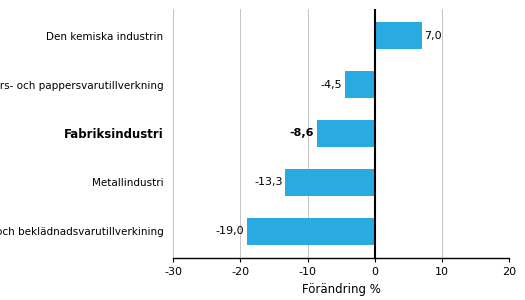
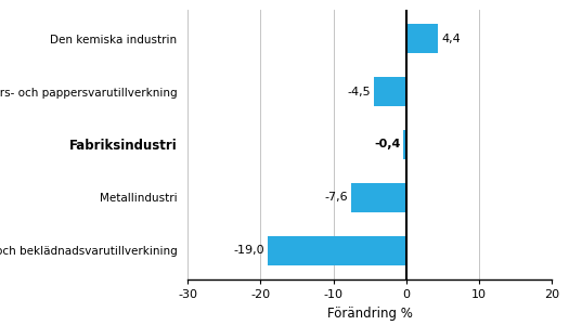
Den kemiska industrin: 7,0 -> 4,4
Fabriksindustri: -8,6 -> -0,4
Metallindustri: -13,3 -> -7,6
